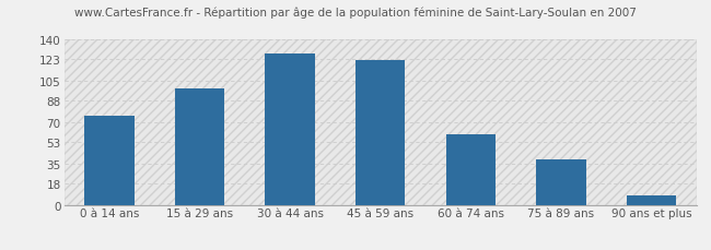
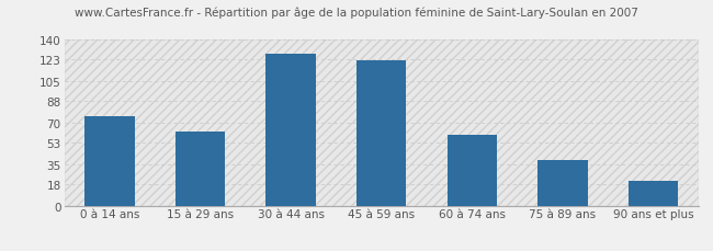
15 à 29 ans: 98 -> 62
90 ans et plus: 8 -> 21
